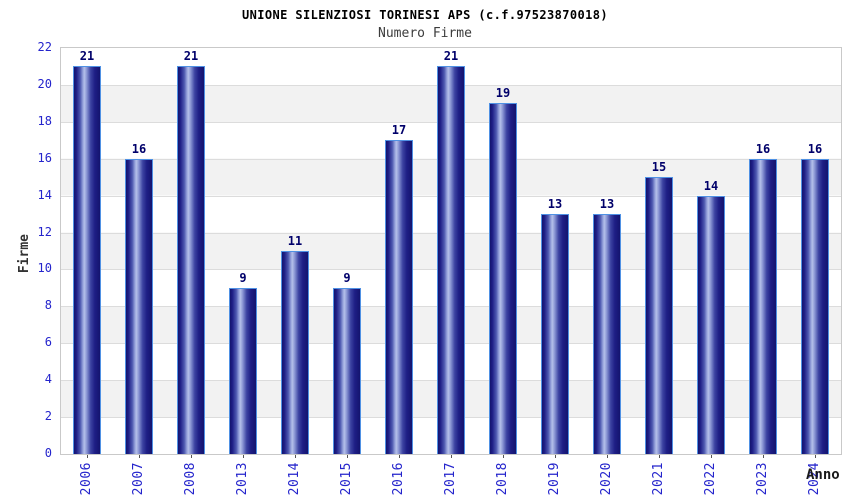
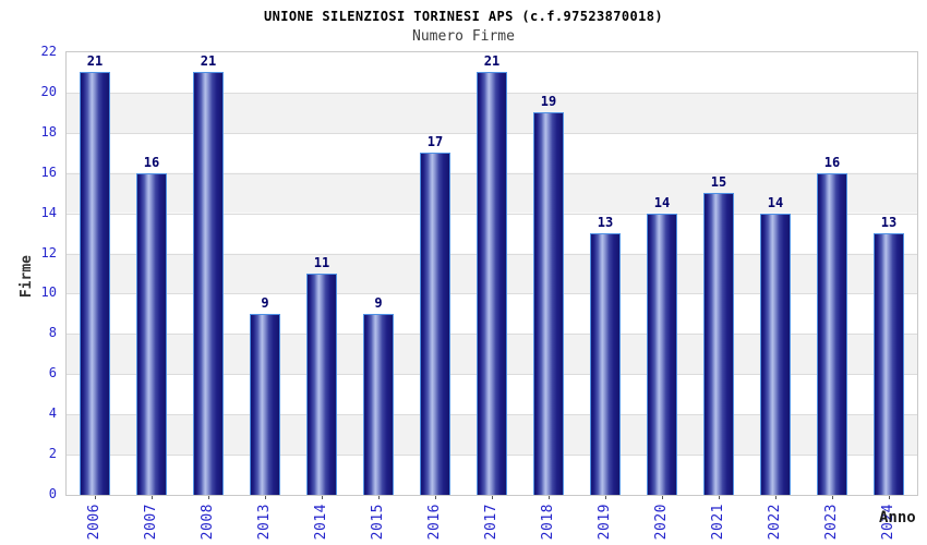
2020: 13 -> 14
2024: 16 -> 13
